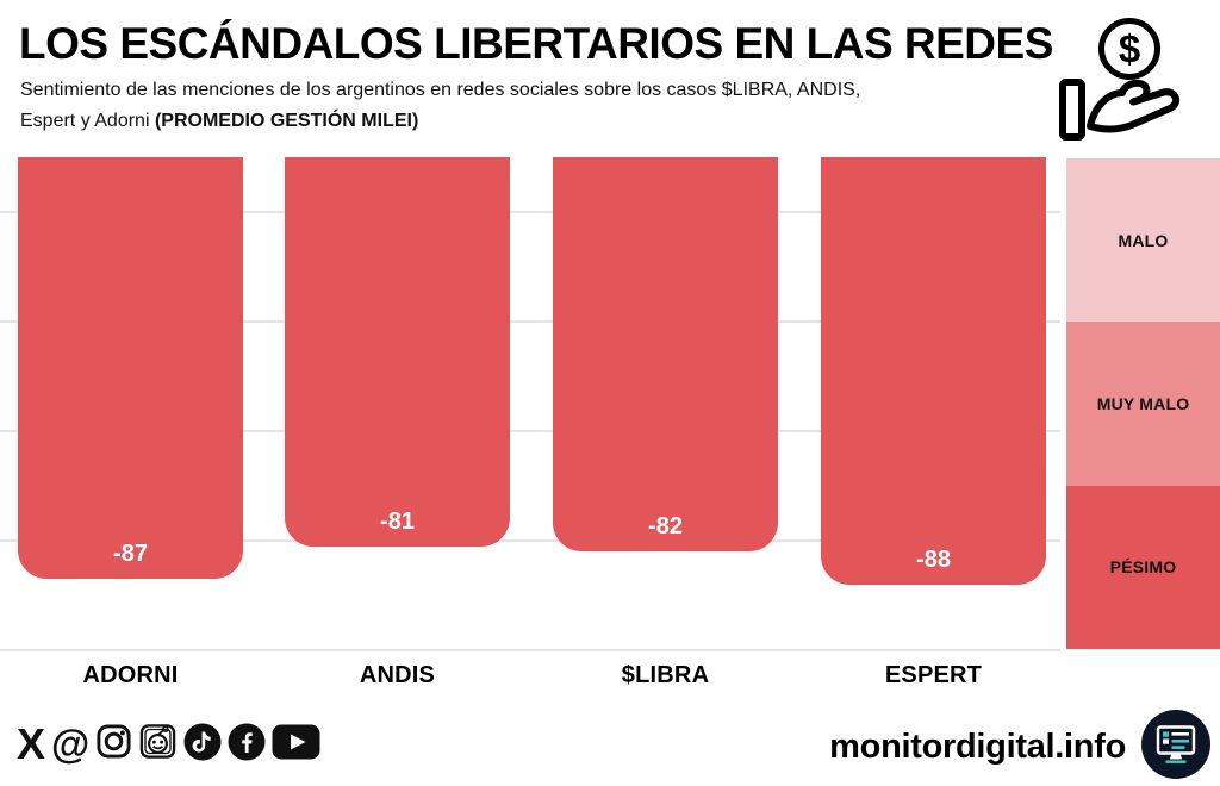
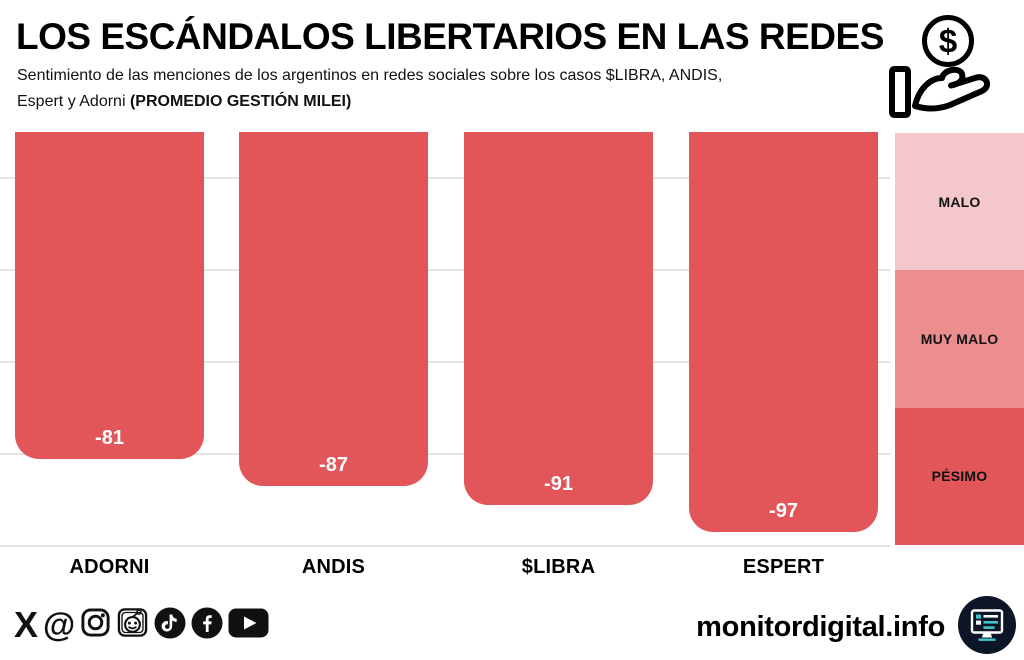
ADORNI: -87 -> -81
ANDIS: -81 -> -87
$LIBRA: -82 -> -91
ESPERT: -88 -> -97
